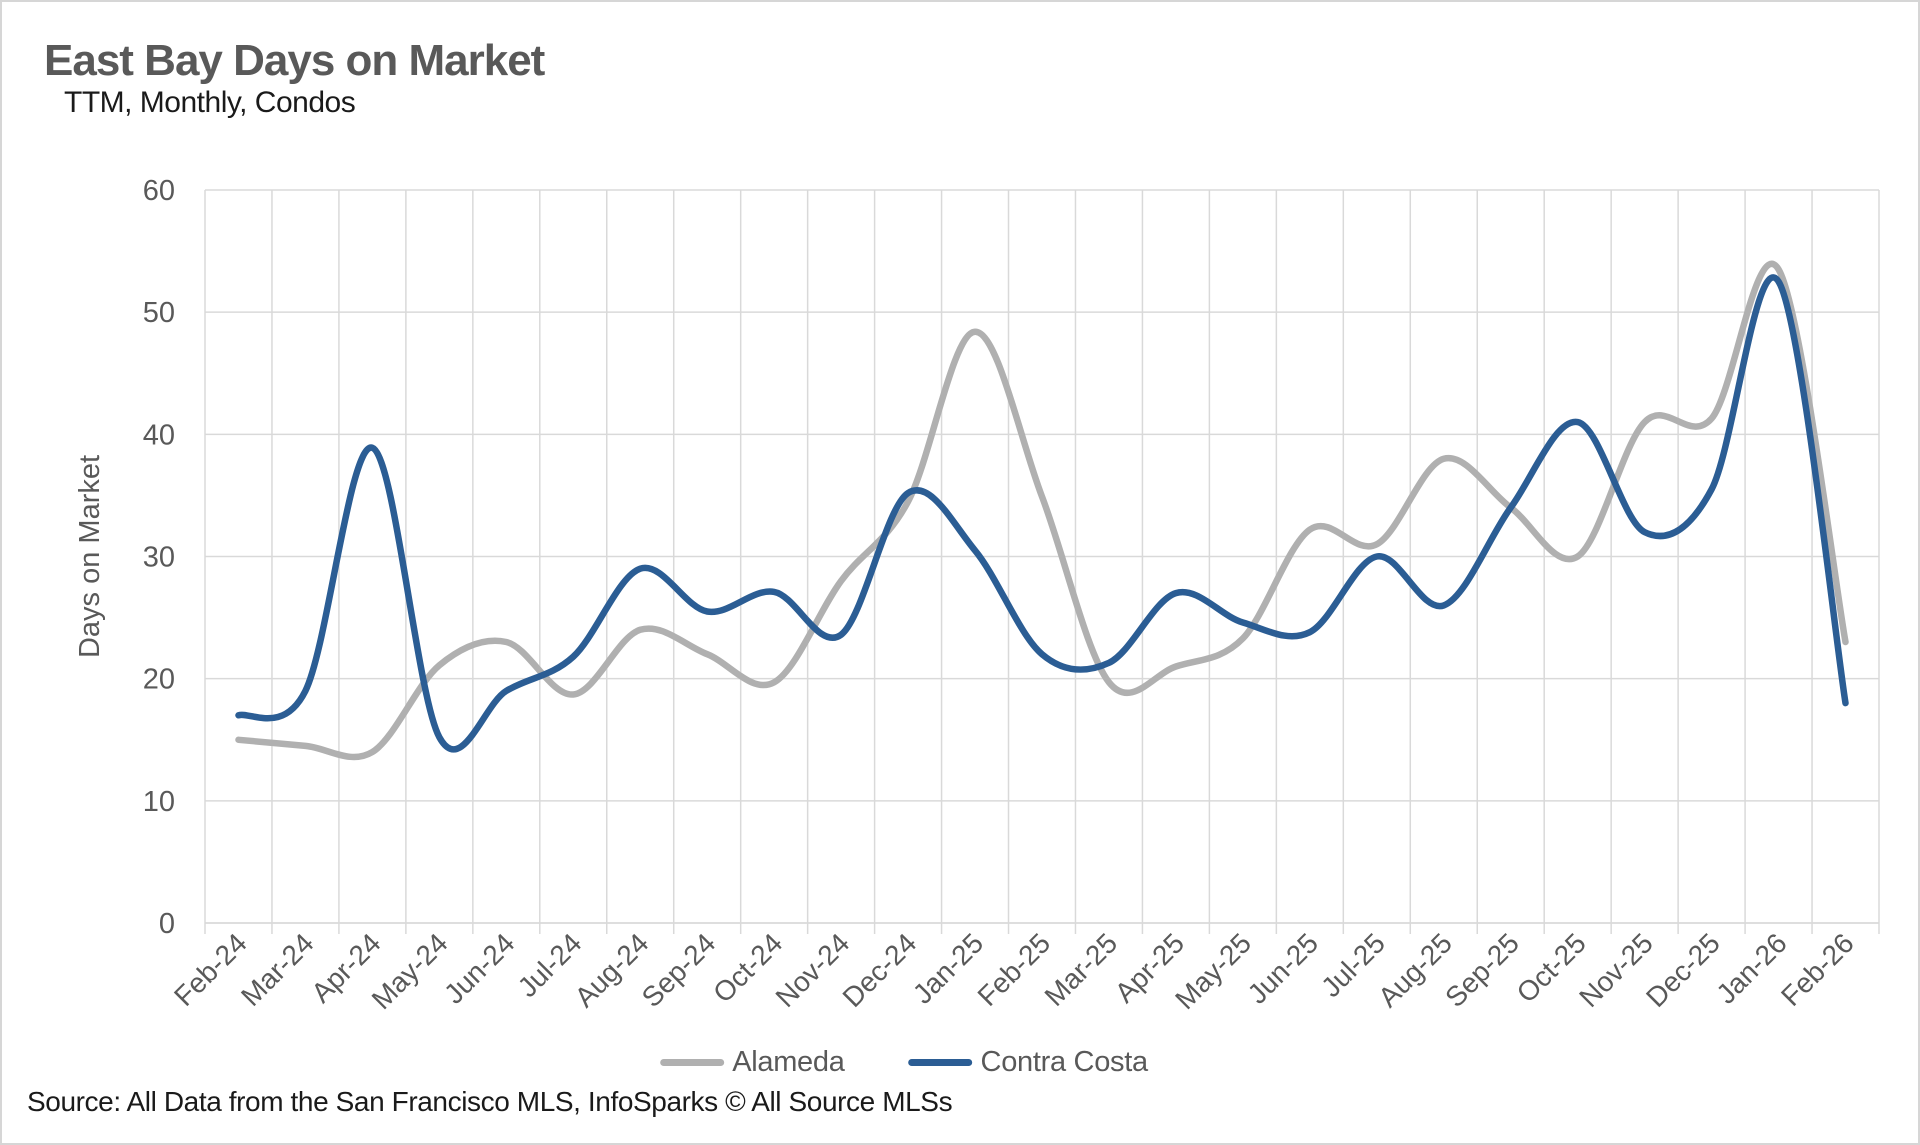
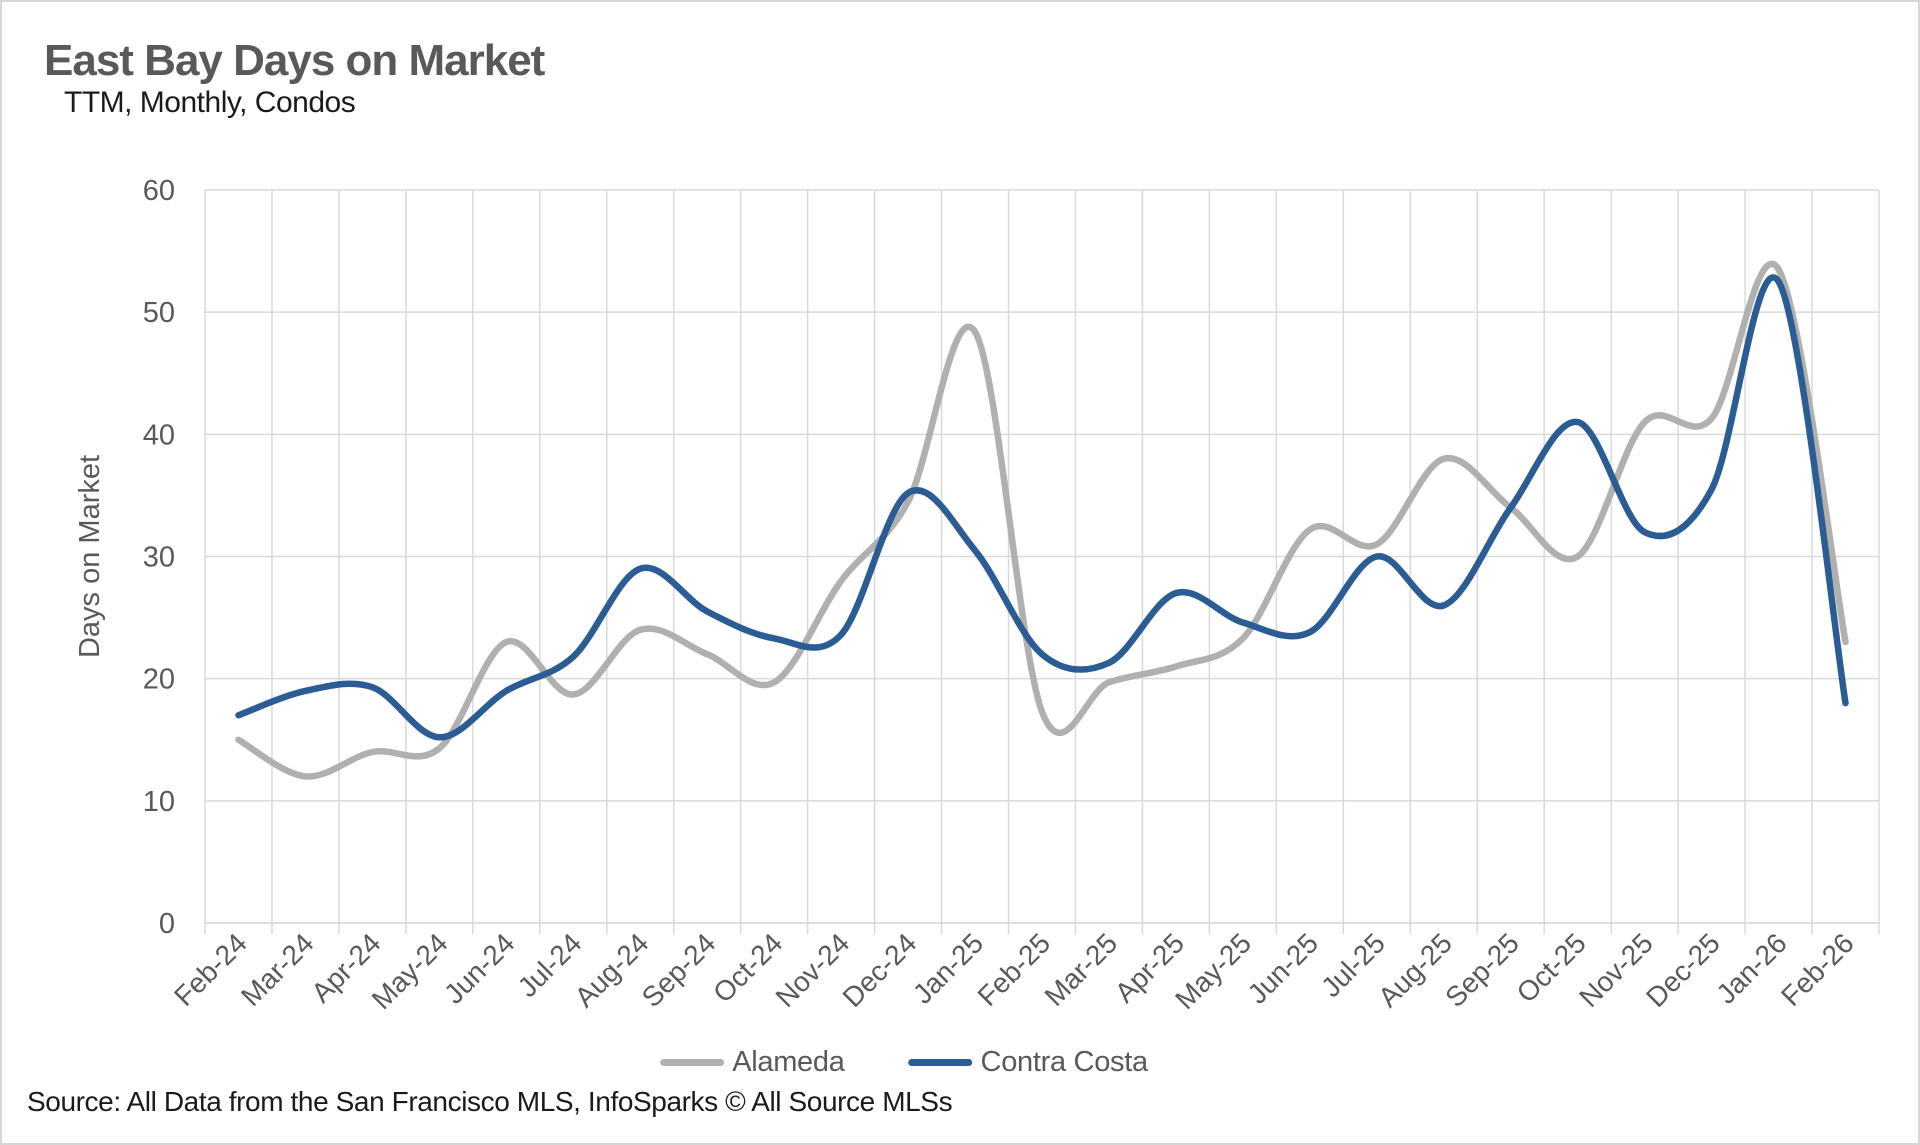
Alameda/Mar-24: 14.5 -> 12.0
Contra Costa/Apr-24: 38.9 -> 19.3
Alameda/May-24: 21.1 -> 14.3
Contra Costa/Oct-24: 27.1 -> 23.3
Alameda/Feb-25: 34.9 -> 17.3
